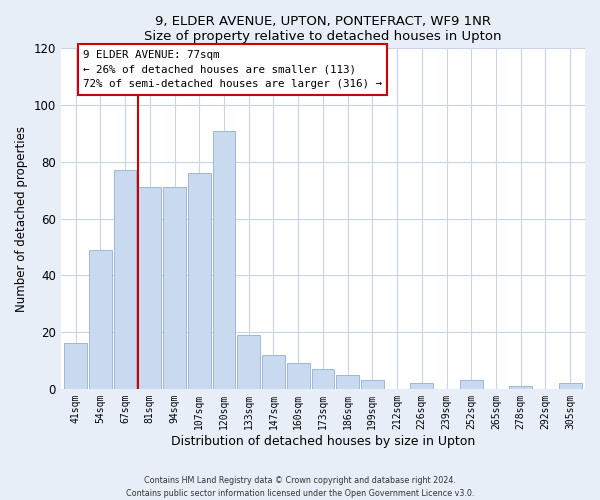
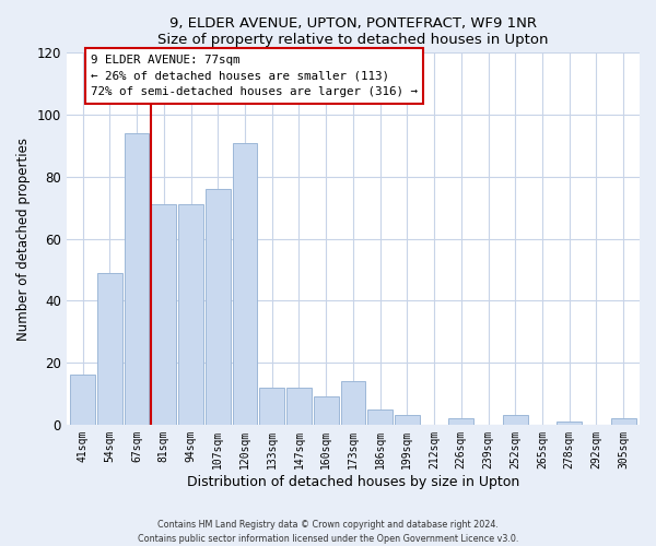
67sqm: 77 -> 94
133sqm: 19 -> 12
173sqm: 7 -> 14
